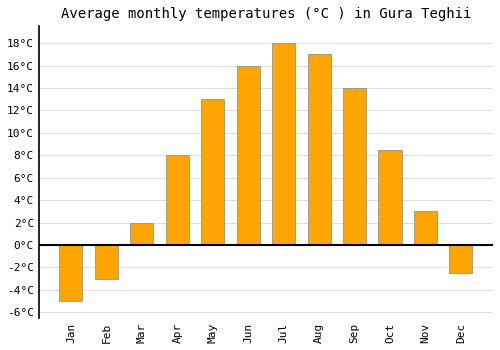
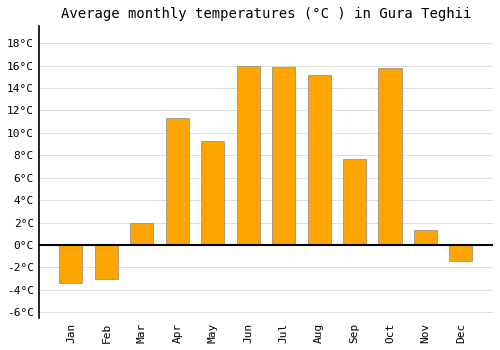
Jan: -5.0°C -> -3.4°C
Apr: 8.0°C -> 11.3°C
May: 13.0°C -> 9.3°C
Jul: 18.0°C -> 15.9°C
Aug: 17.0°C -> 15.2°C
Sep: 14.0°C -> 7.7°C
Oct: 8.5°C -> 15.8°C
Nov: 3.0°C -> 1.3°C
Dec: -2.5°C -> -1.4°C
